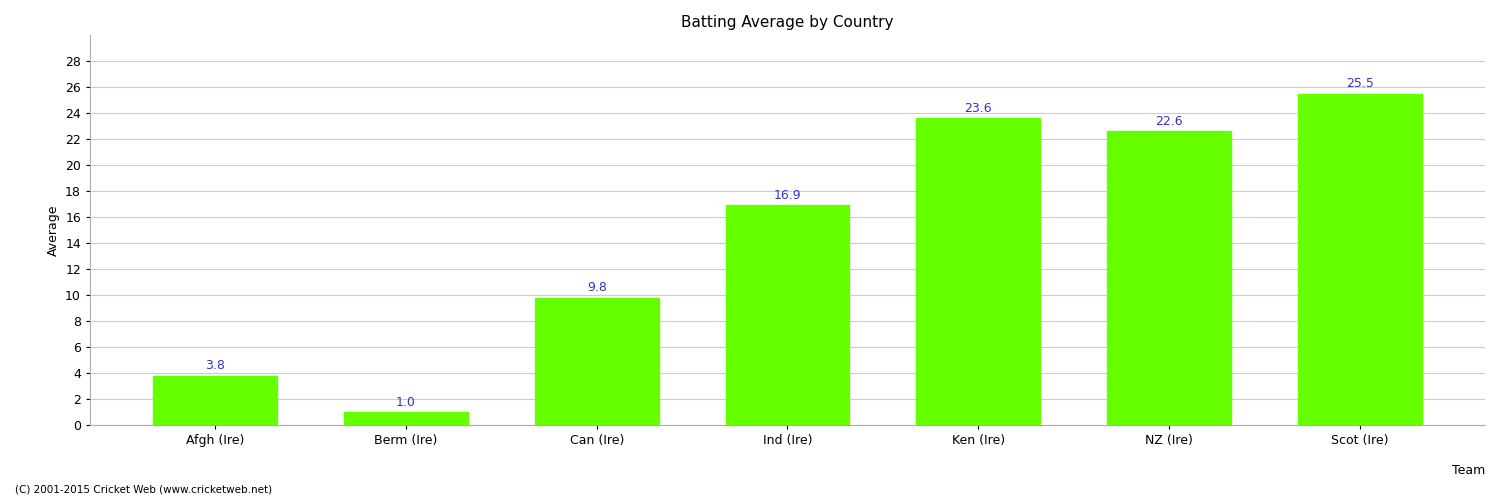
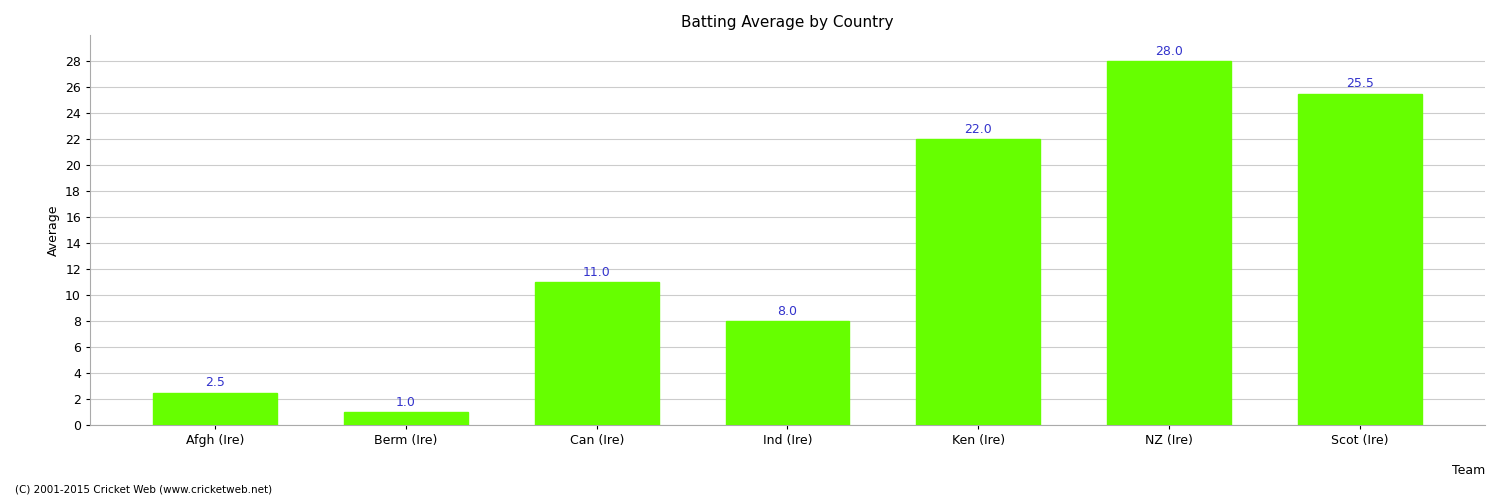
Afgh (Ire): 3.8 -> 2.5
Can (Ire): 9.8 -> 11.0
Ind (Ire): 16.9 -> 8.0
Ken (Ire): 23.6 -> 22.0
NZ (Ire): 22.6 -> 28.0
